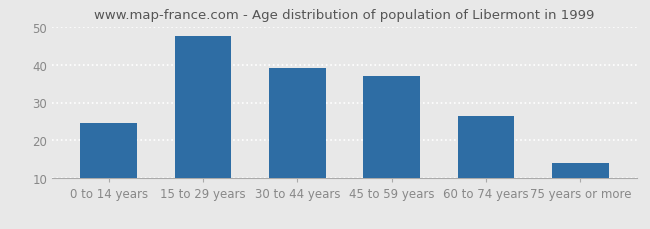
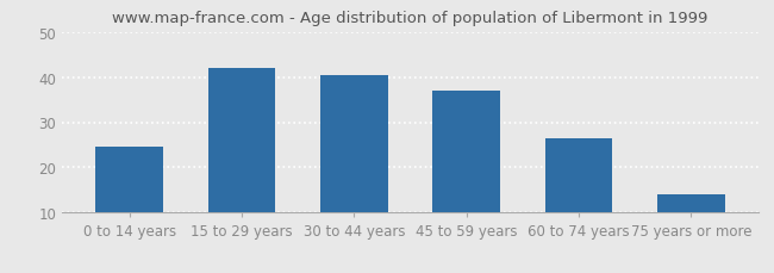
15 to 29 years: 47.5 -> 42.0
30 to 44 years: 39.0 -> 40.5
